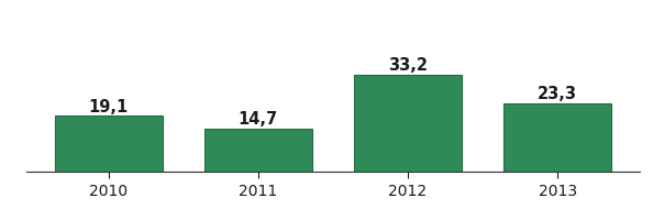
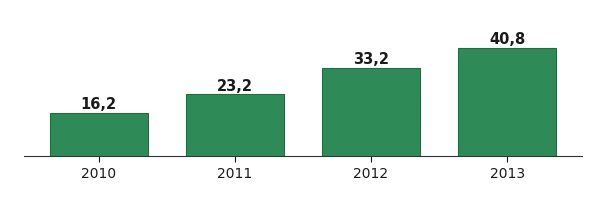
2010: 19,1 -> 16,2
2011: 14,7 -> 23,2
2013: 23,3 -> 40,8
